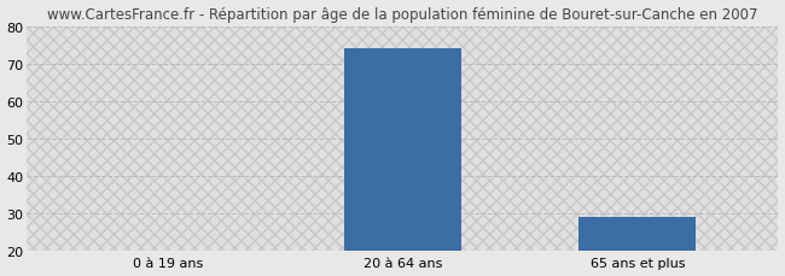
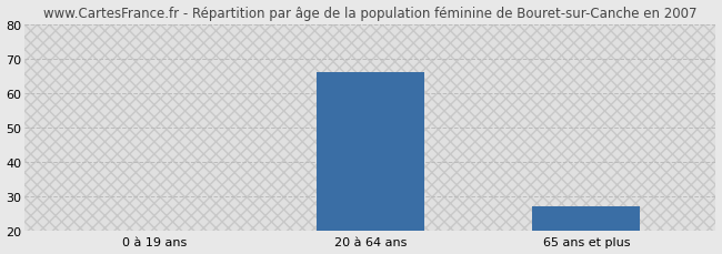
20 à 64 ans: 74 -> 66
65 ans et plus: 29 -> 27
